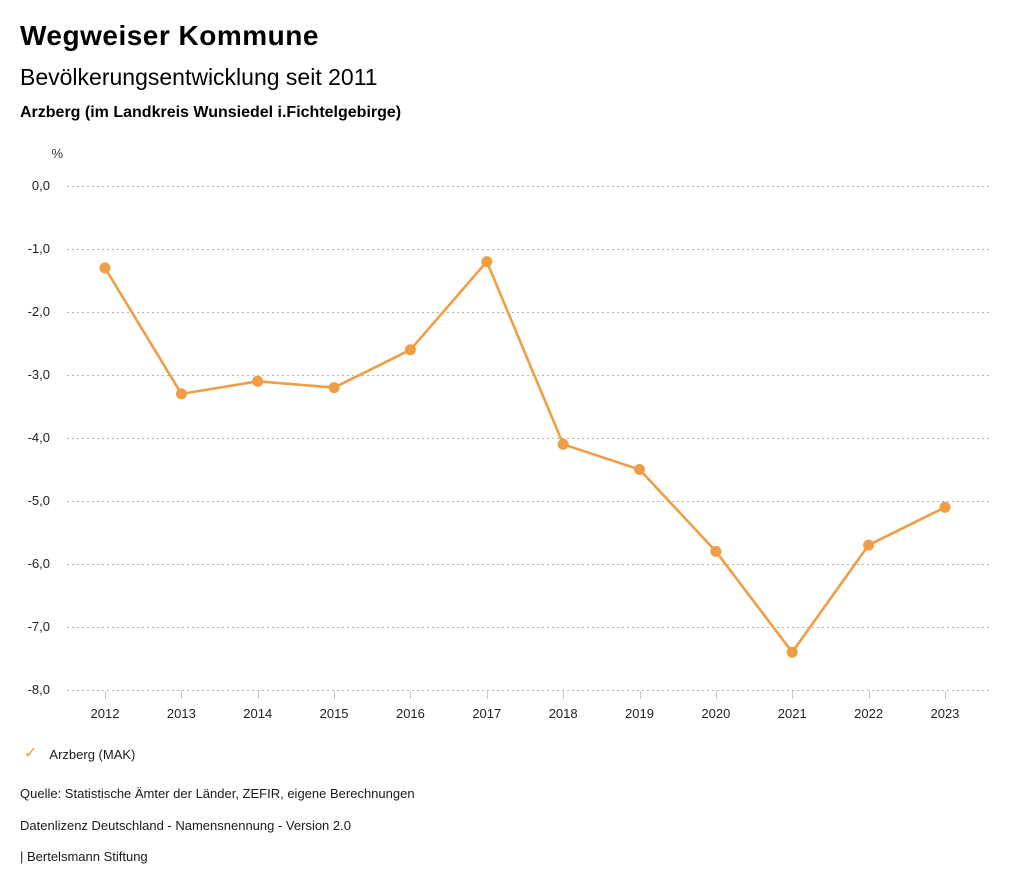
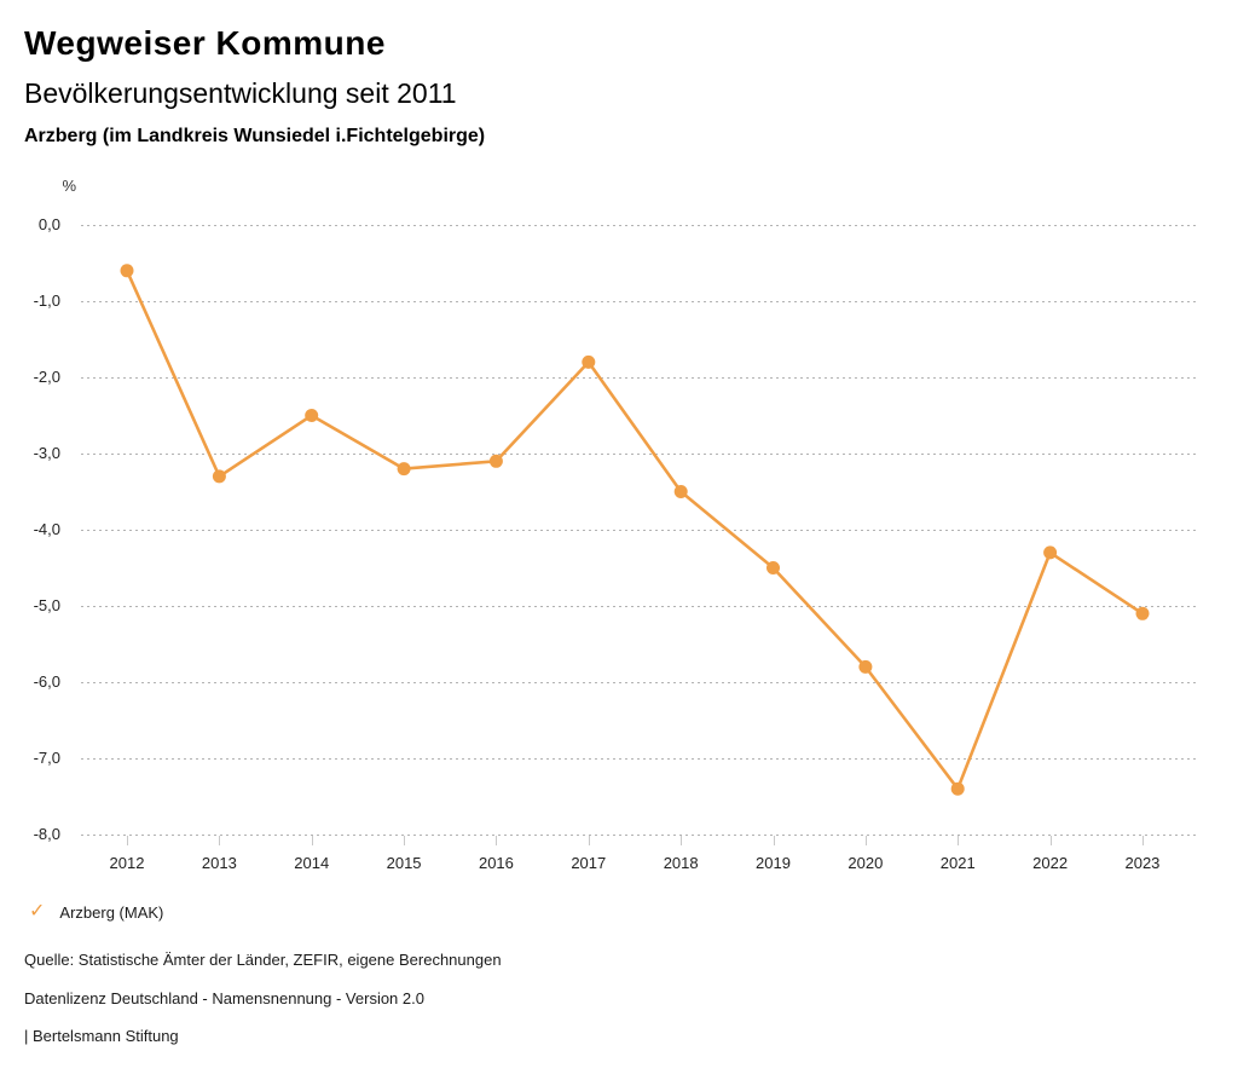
2012: -1,3 -> -0,6
2014: -3,1 -> -2,5
2016: -2,6 -> -3,1
2017: -1,2 -> -1,8
2018: -4,1 -> -3,5
2022: -5,7 -> -4,3
